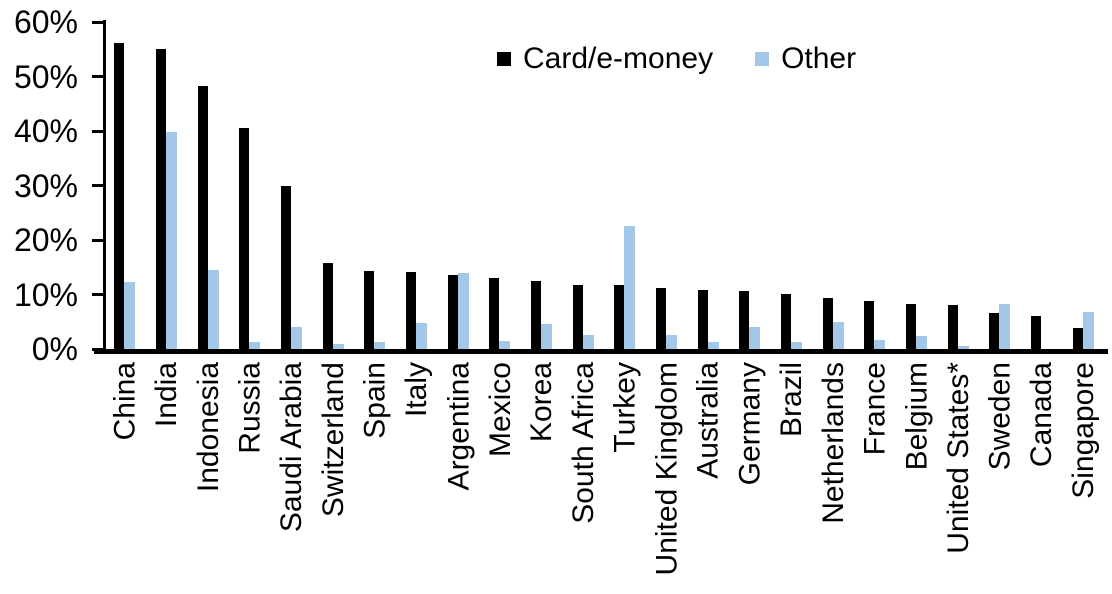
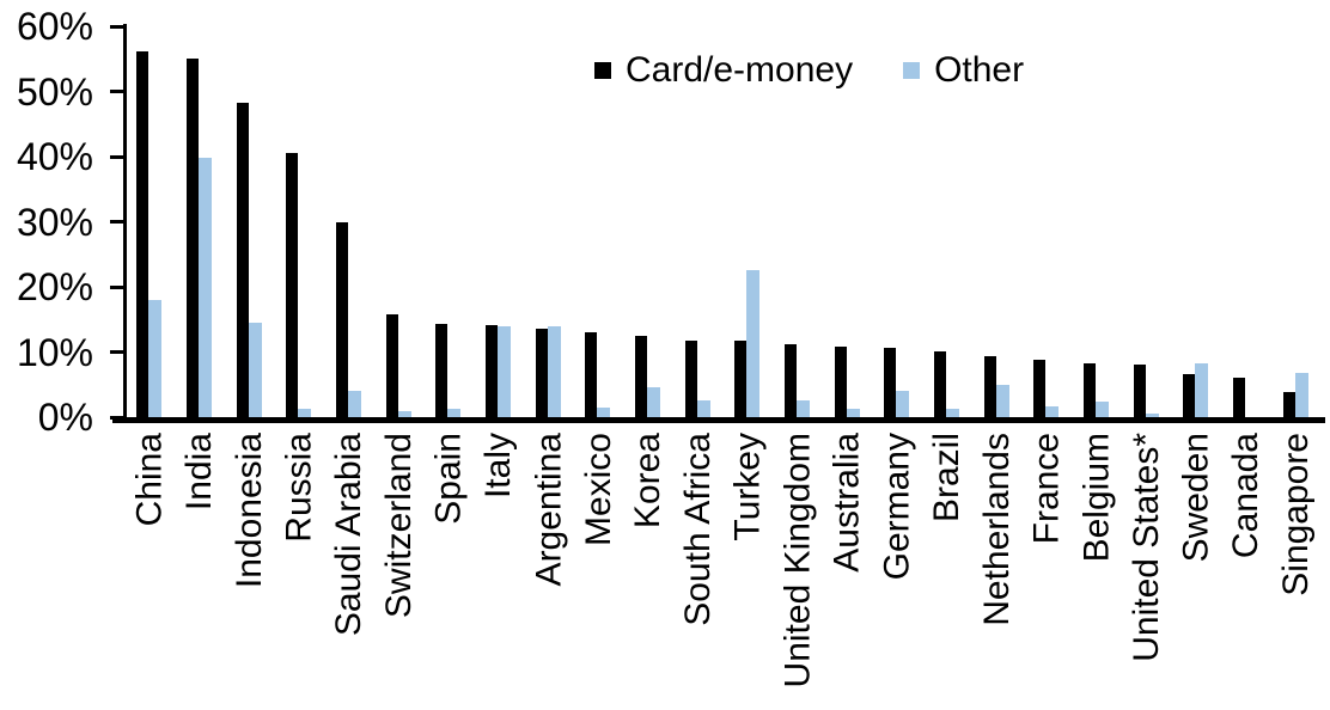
Other/China: 12% -> 18%
Other/Italy: 5% -> 14%
